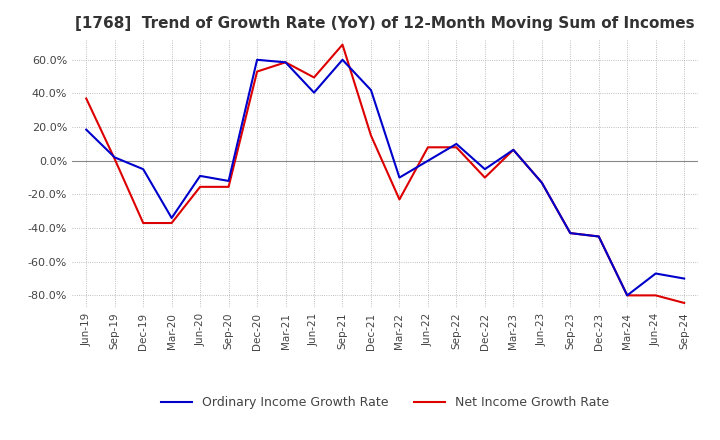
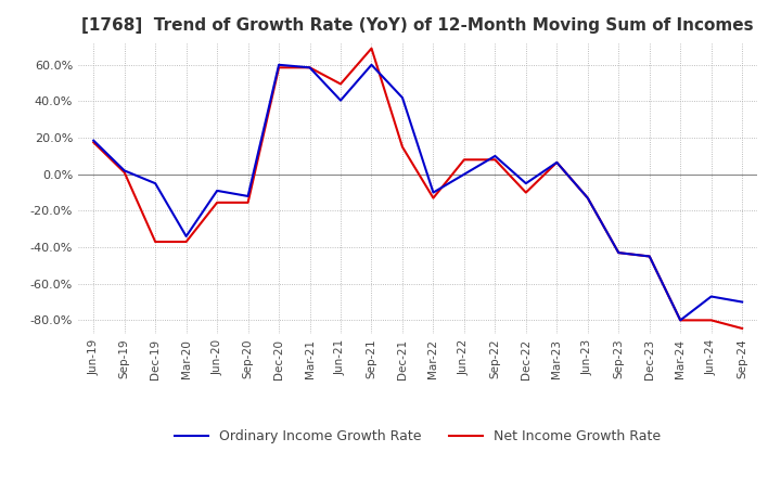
Net Income Growth Rate/Jun-19: 37% -> 17%
Net Income Growth Rate/Dec-20: 53% -> 58%
Net Income Growth Rate/Mar-22: -23% -> -13%
